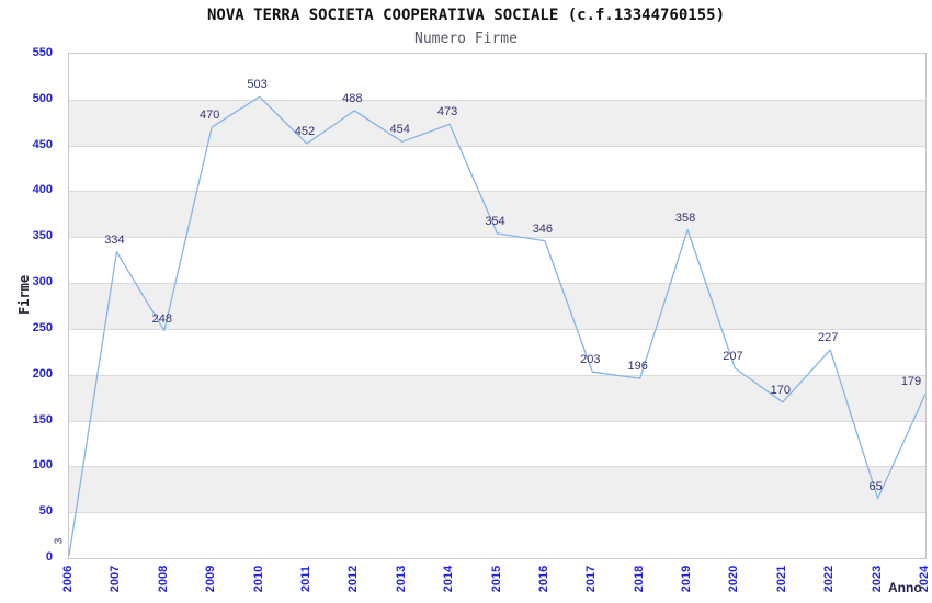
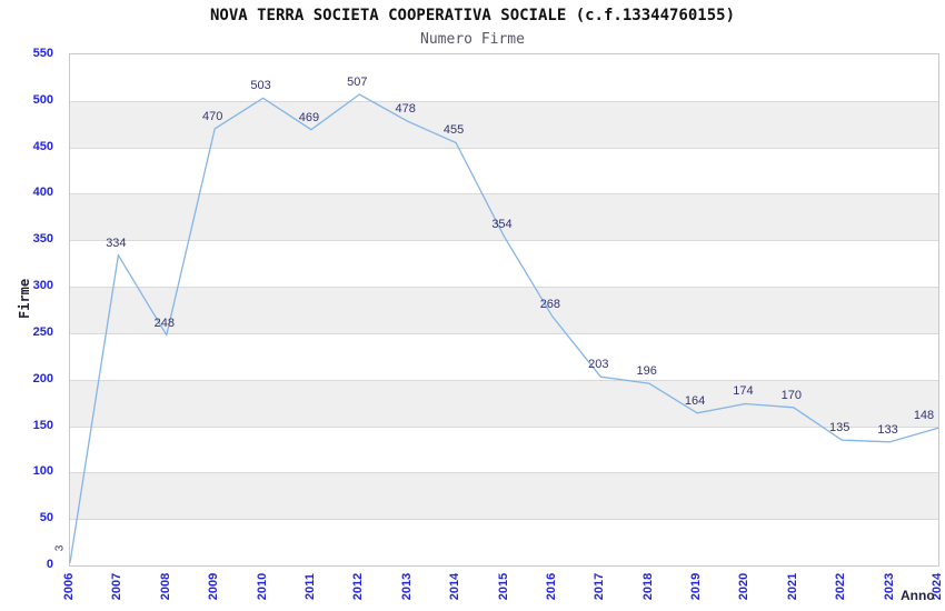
2011: 452 -> 469
2012: 488 -> 507
2013: 454 -> 478
2014: 473 -> 455
2016: 346 -> 268
2019: 358 -> 164
2020: 207 -> 174
2022: 227 -> 135
2023: 65 -> 133
2024: 179 -> 148
